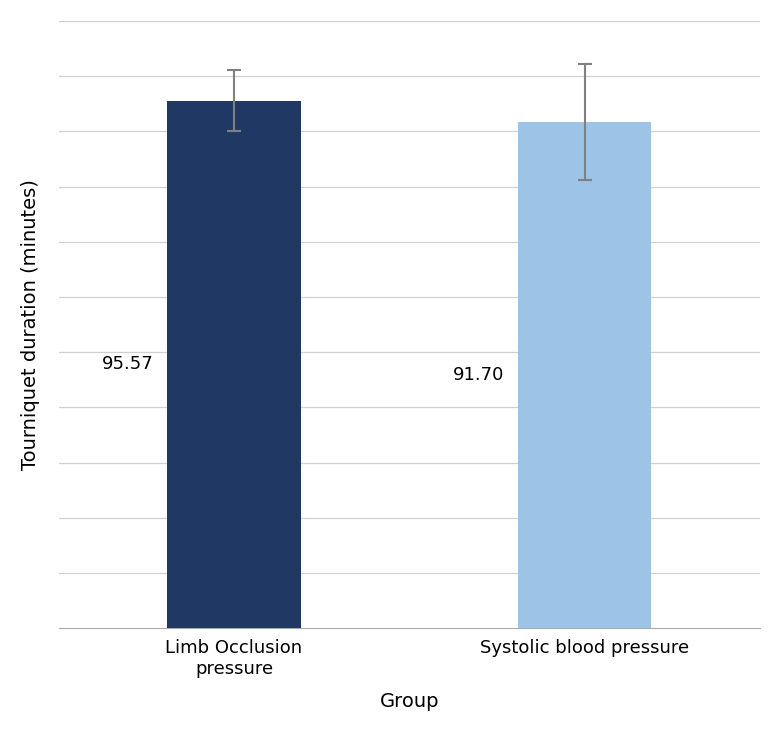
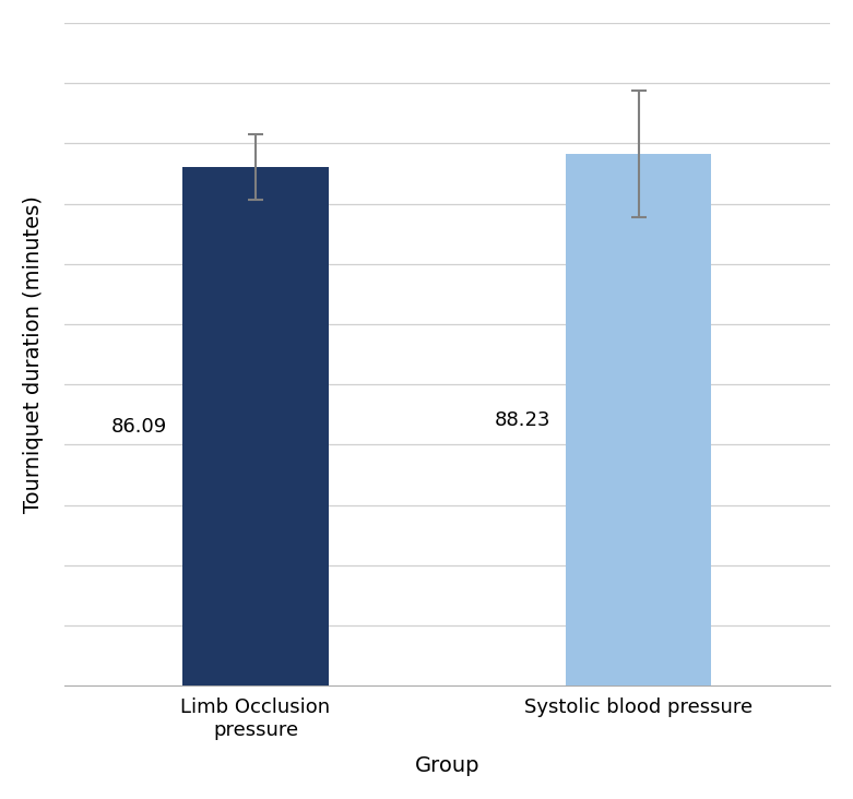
Limb Occlusion pressure: 95.57 -> 86.09
Systolic blood pressure: 91.70 -> 88.23
